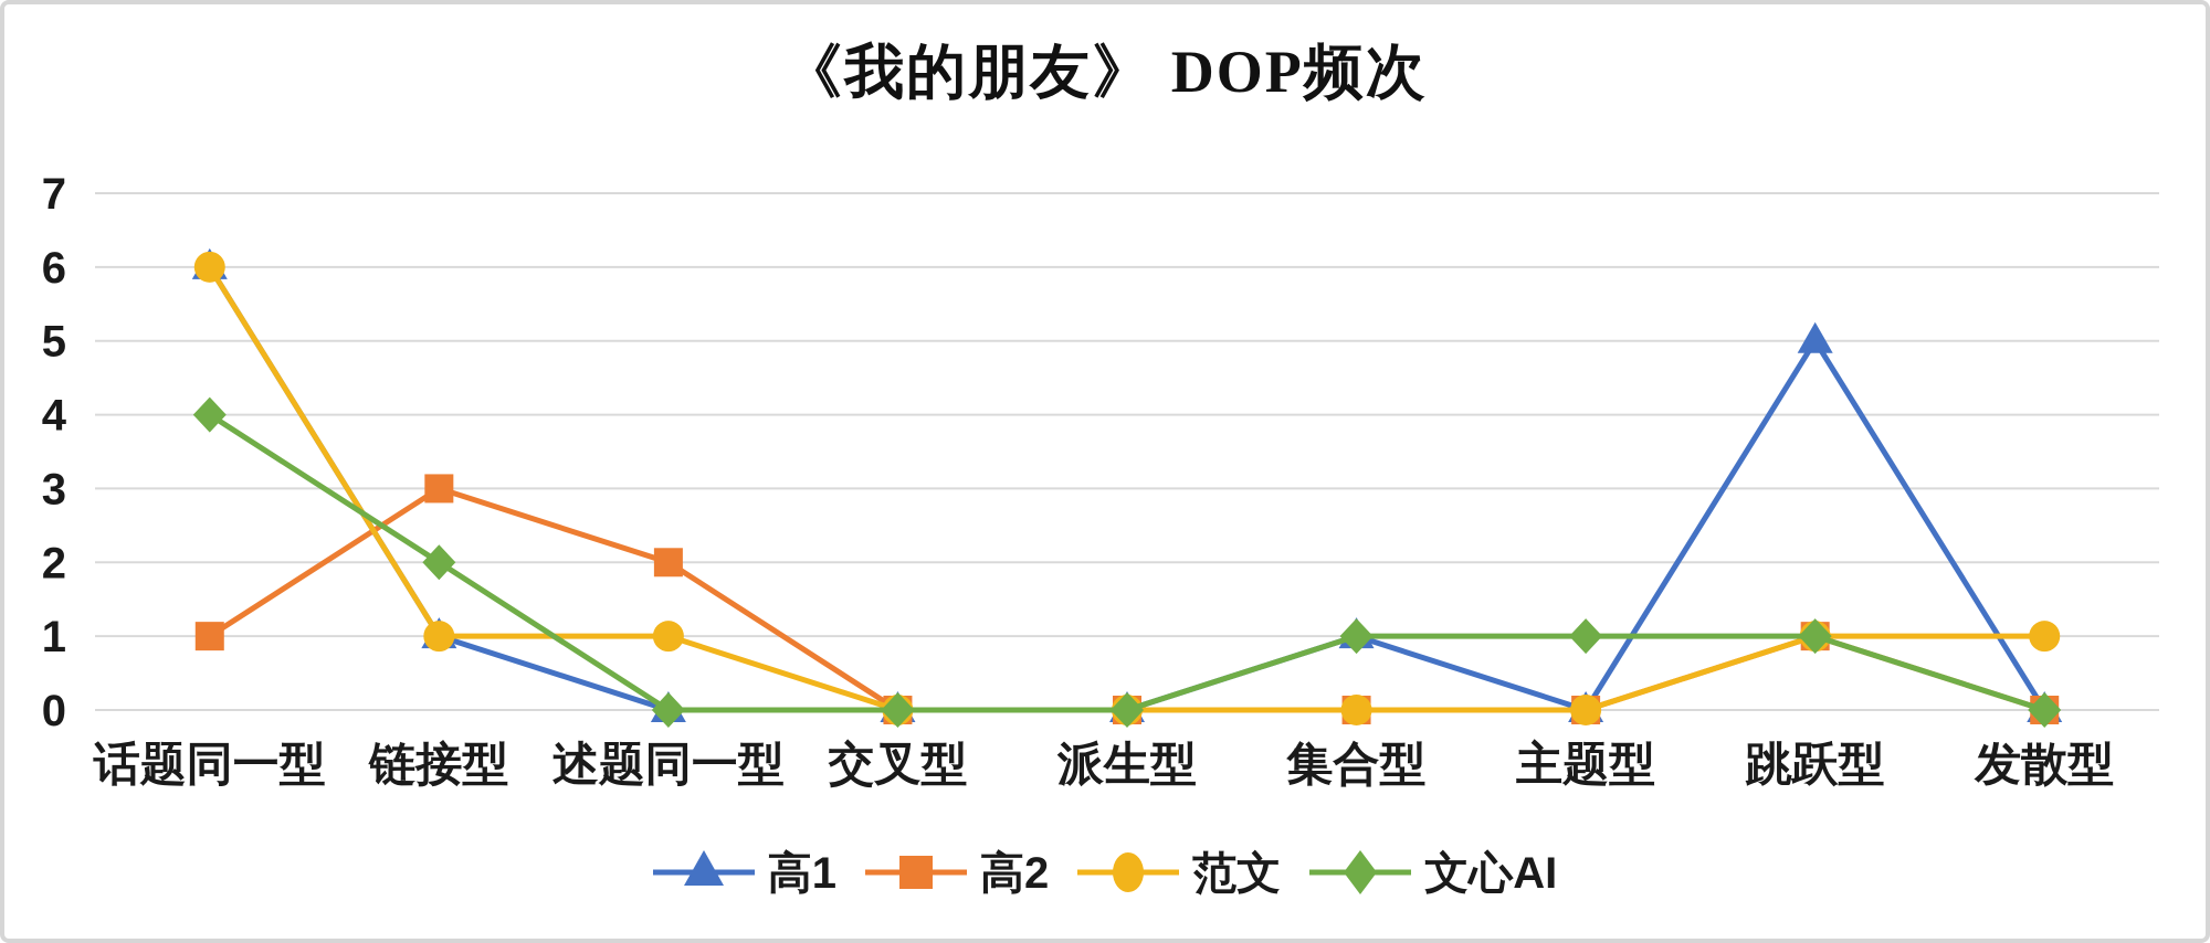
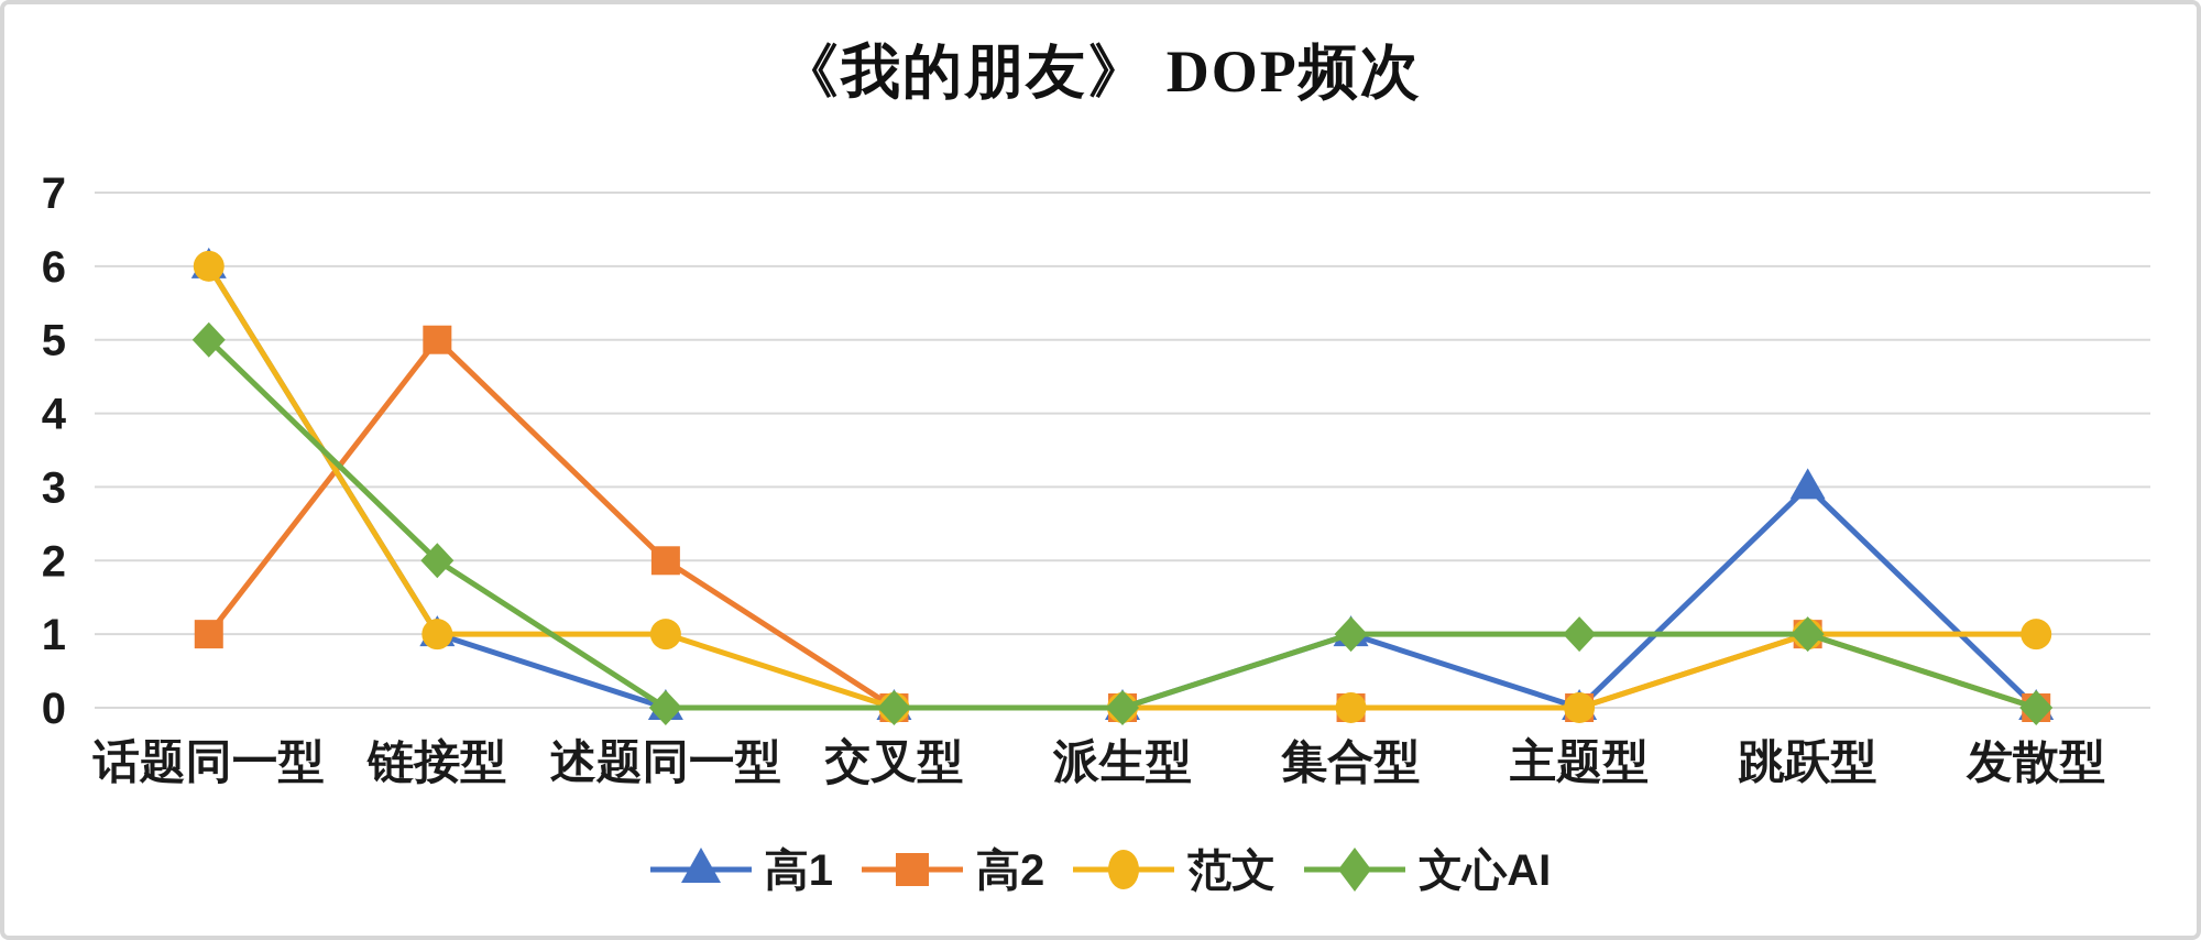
文心AI/话题同一型: 4 -> 5
高2/链接型: 3 -> 5
高1/跳跃型: 5 -> 3
